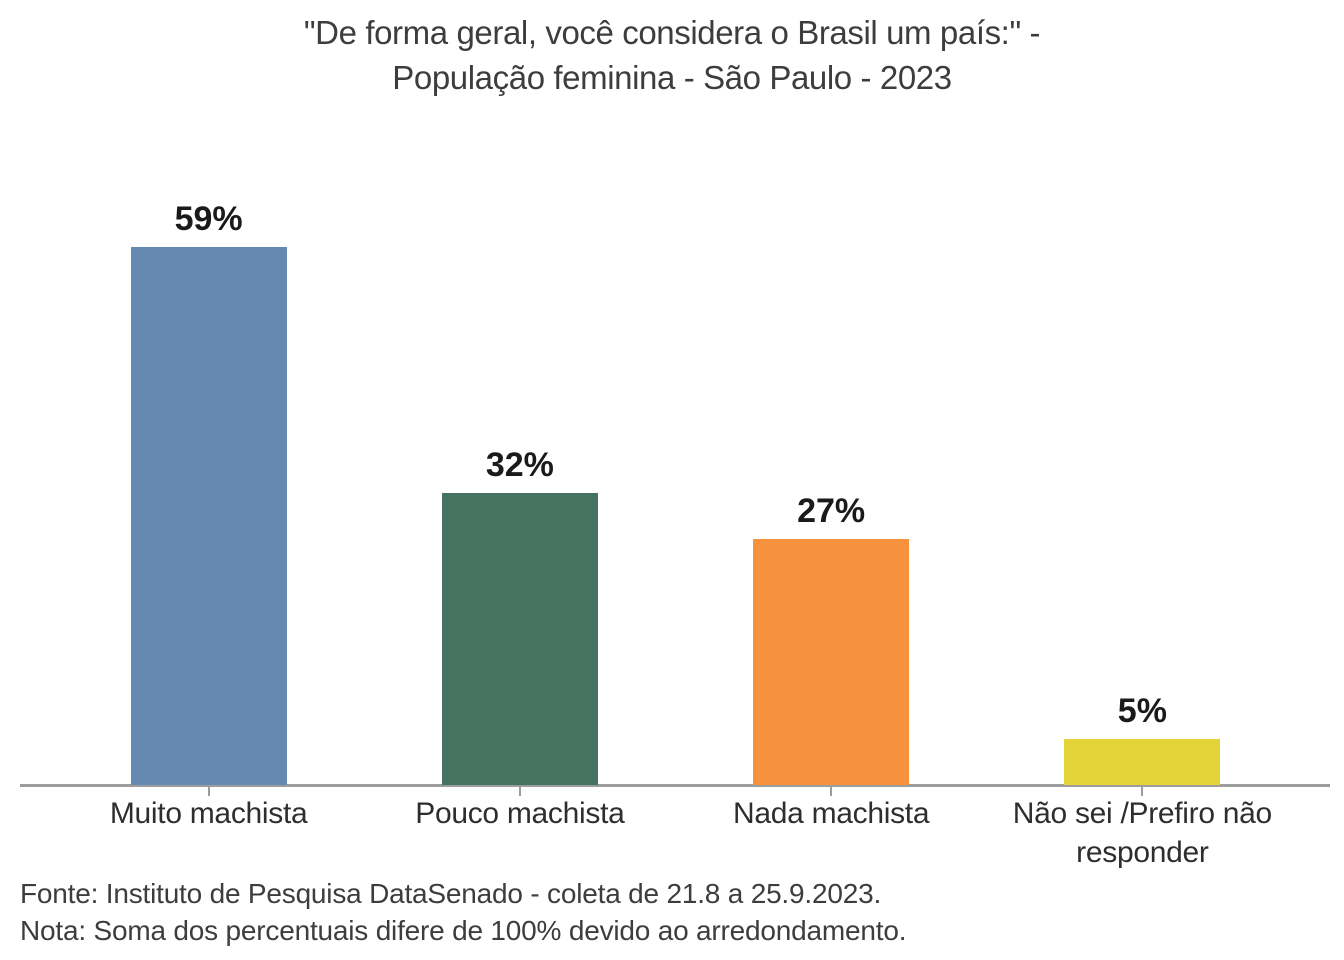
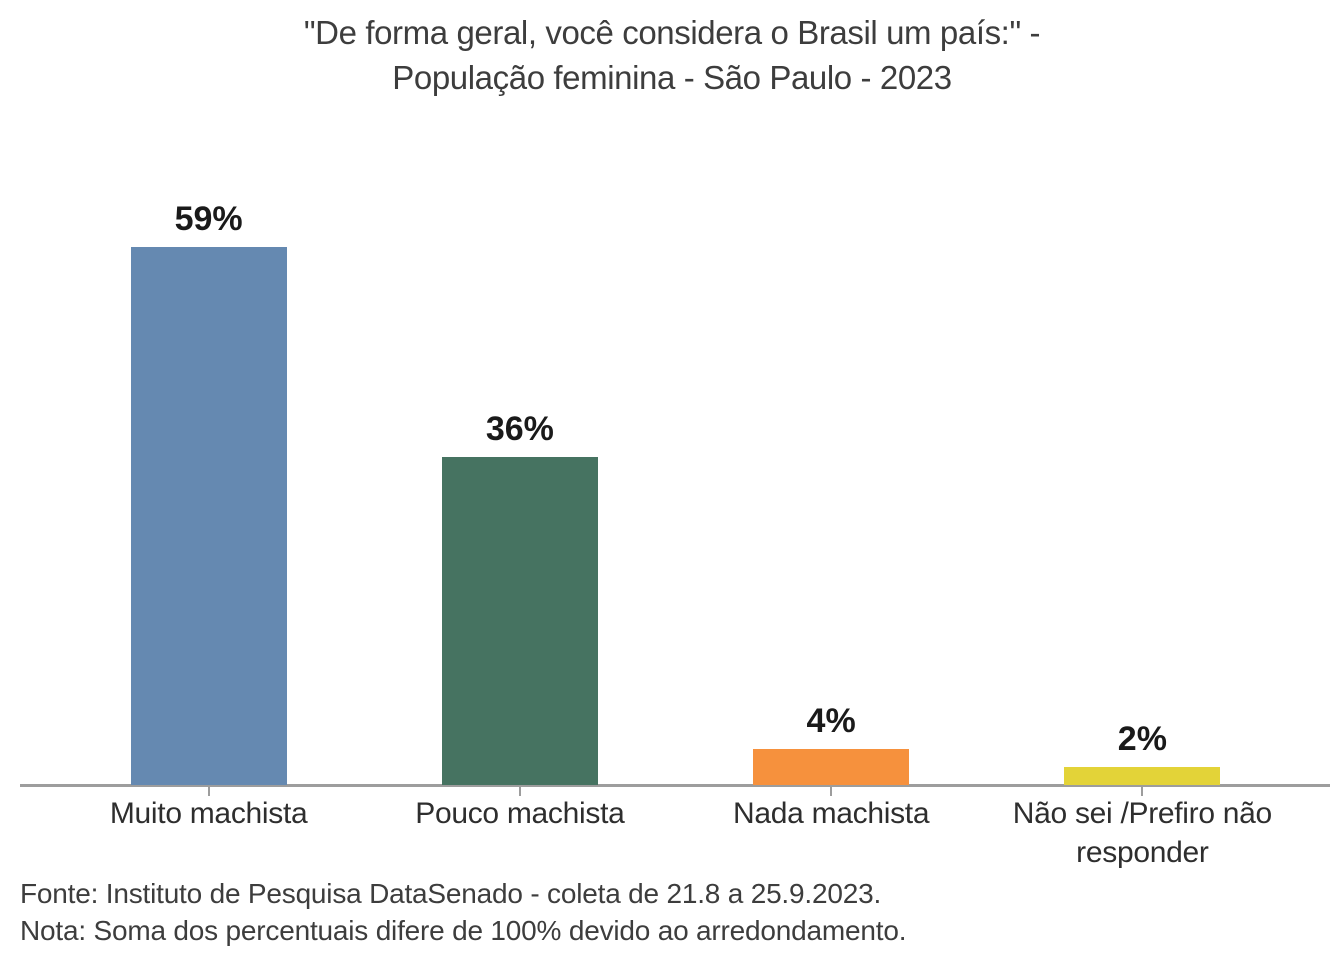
Pouco machista: 32% -> 36%
Nada machista: 27% -> 4%
Não sei /Prefiro não responder: 5% -> 2%
